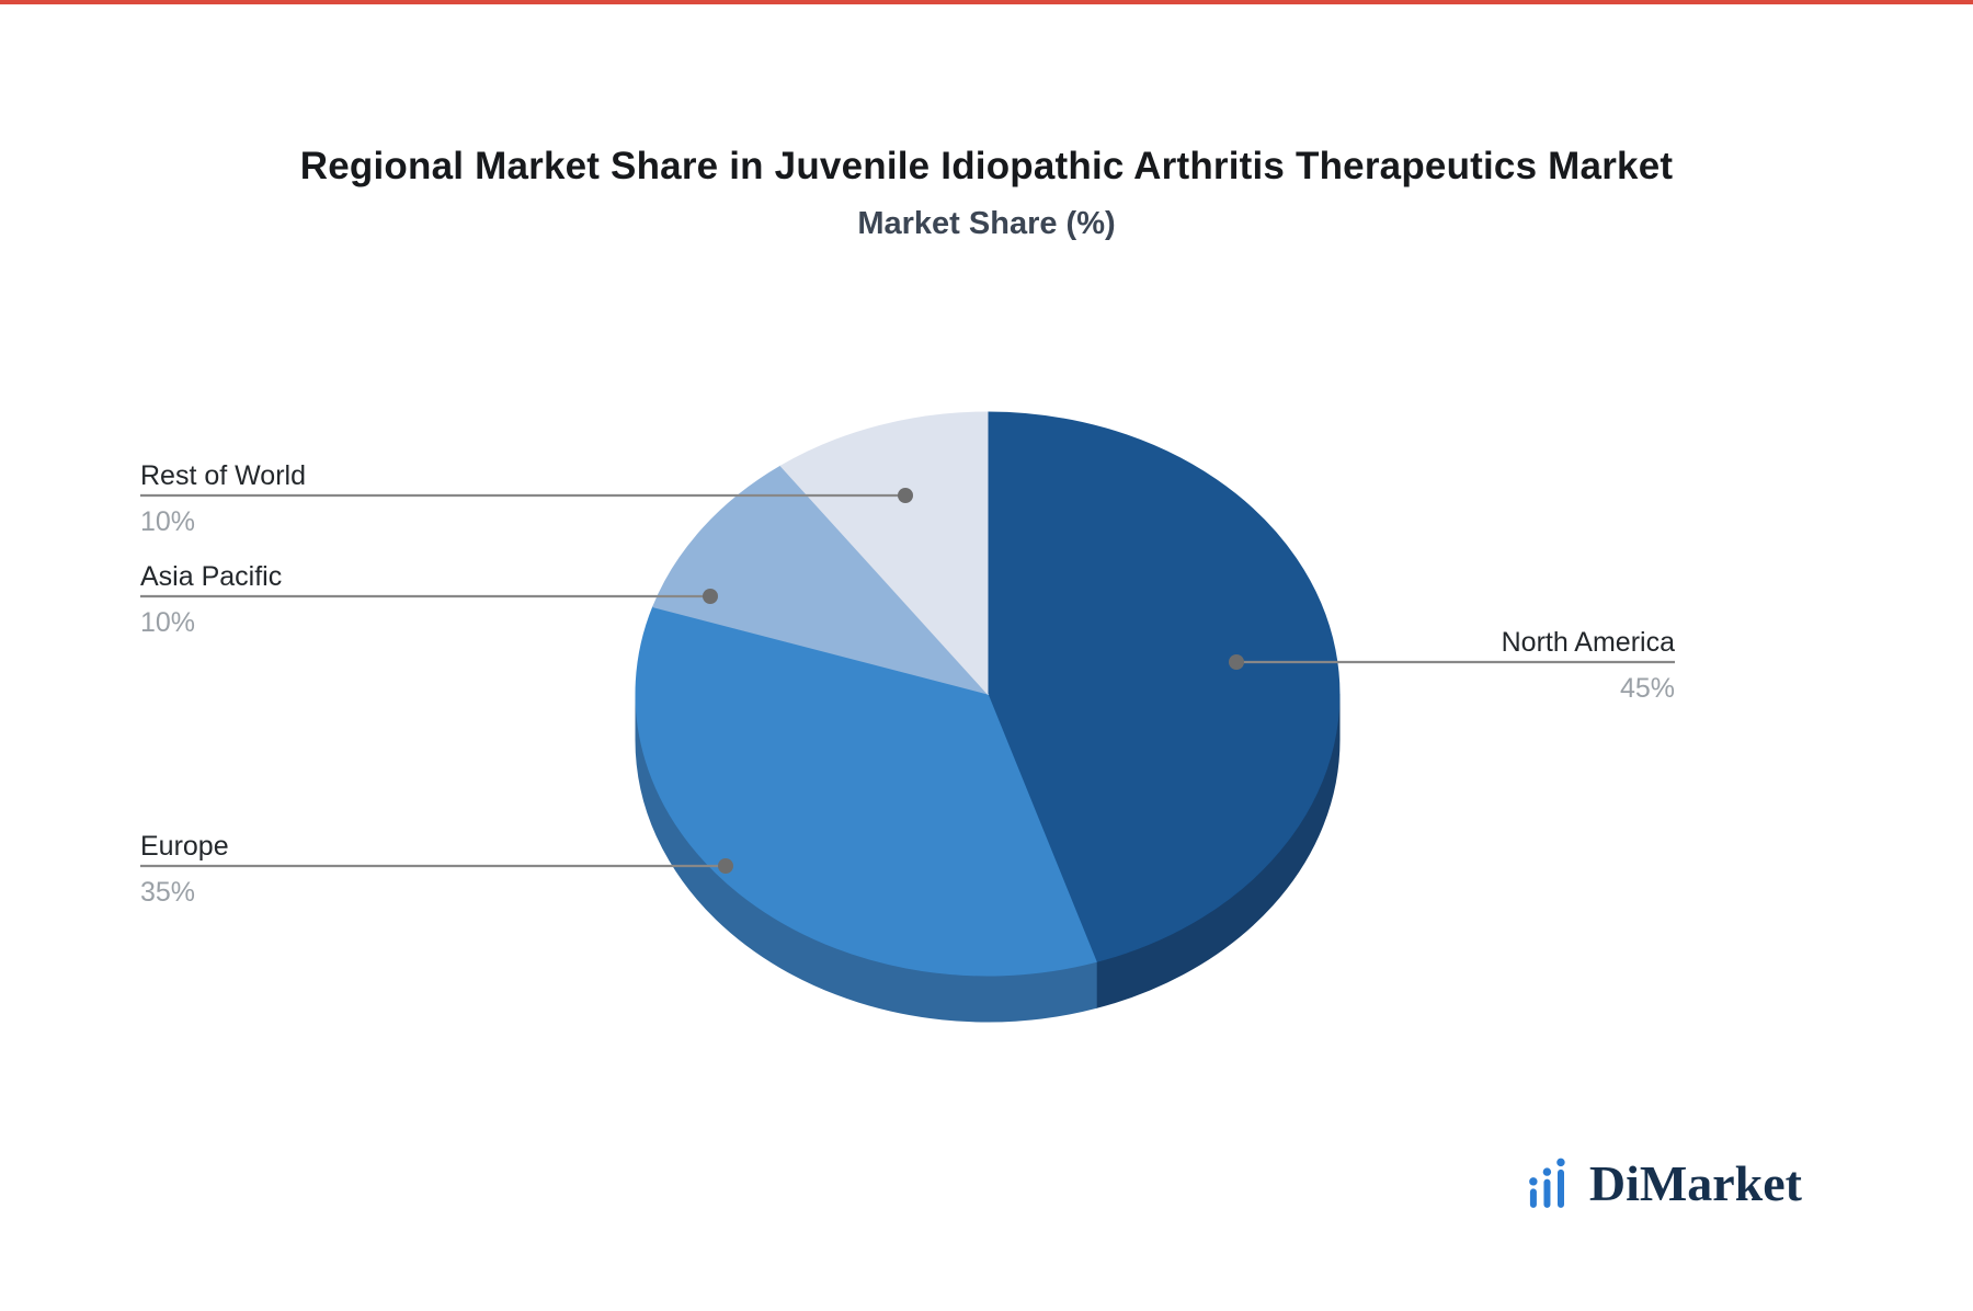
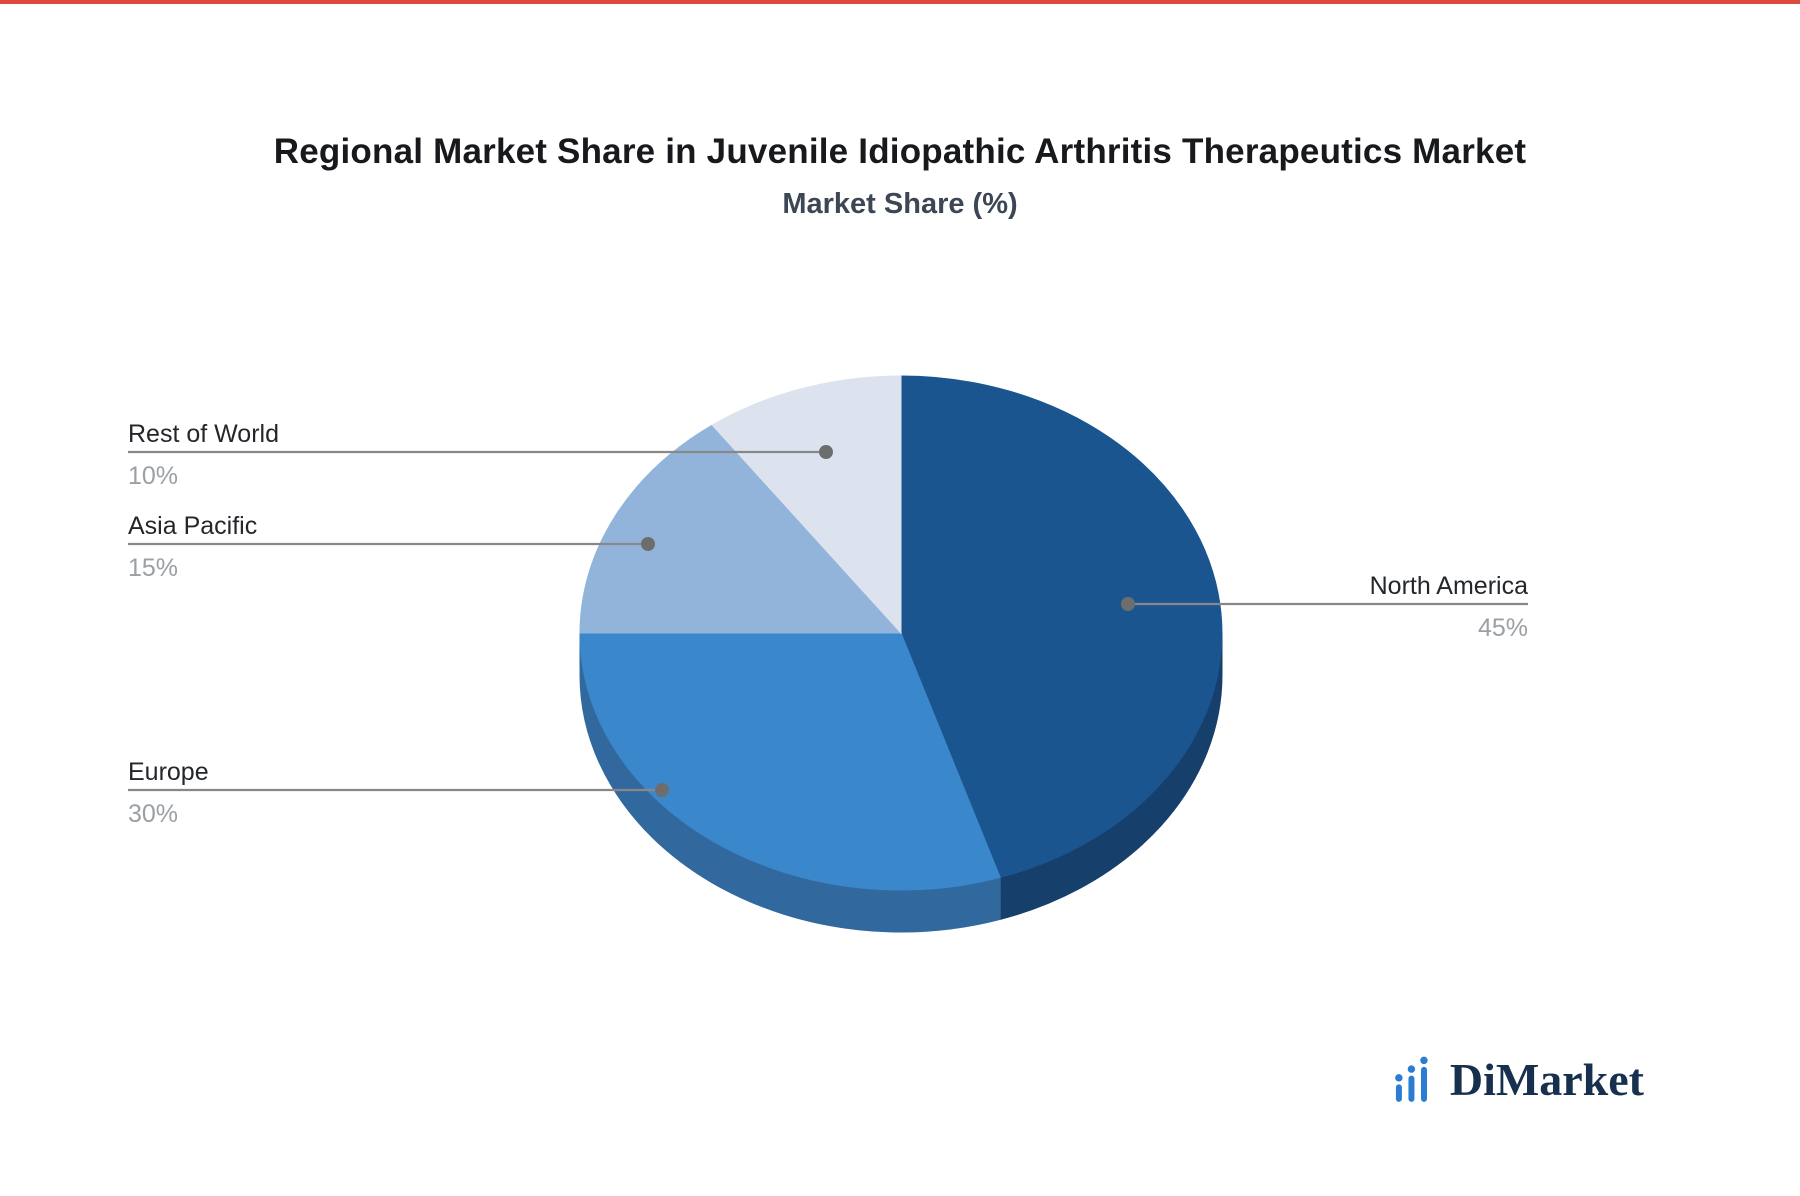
Europe: 35% -> 30%
Asia Pacific: 10% -> 15%
